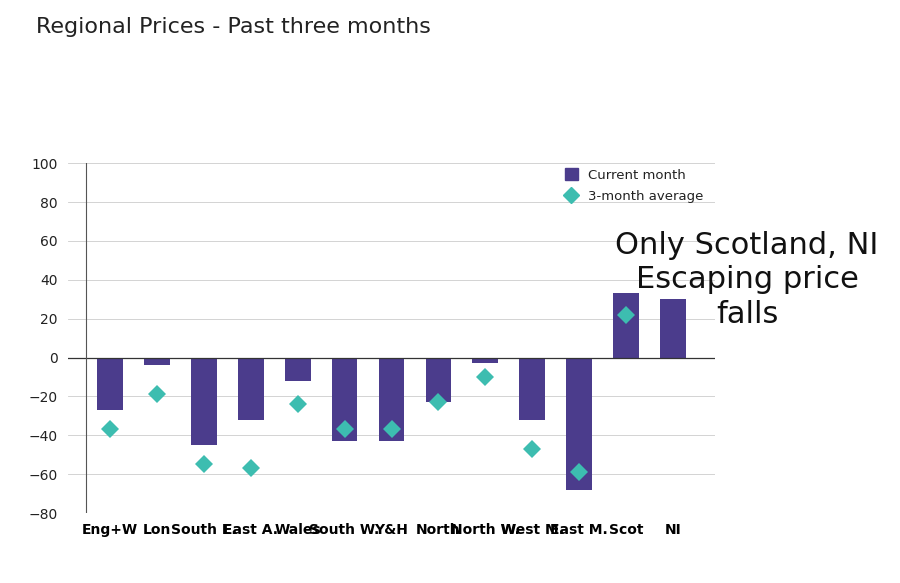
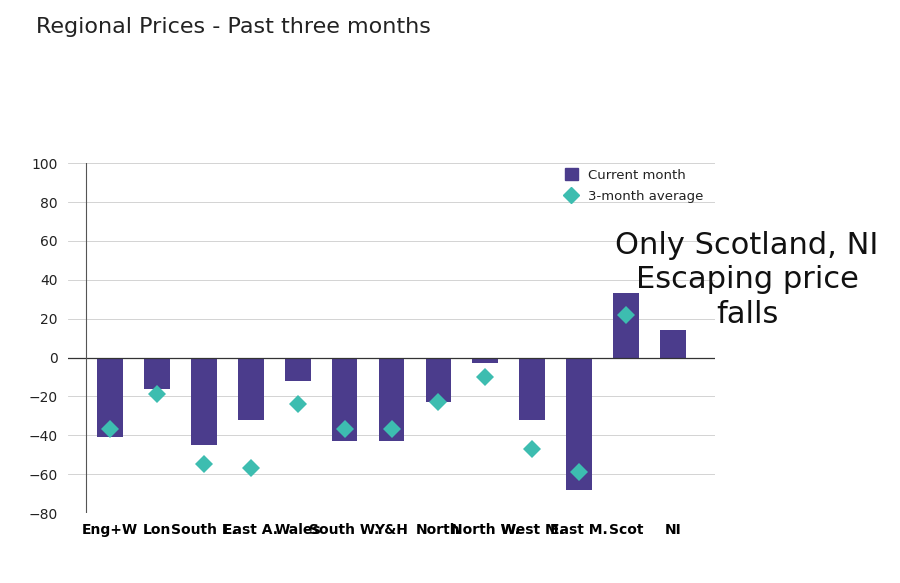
Eng+W: -27 -> -41
Lon: -4 -> -16
NI: 30 -> 14
